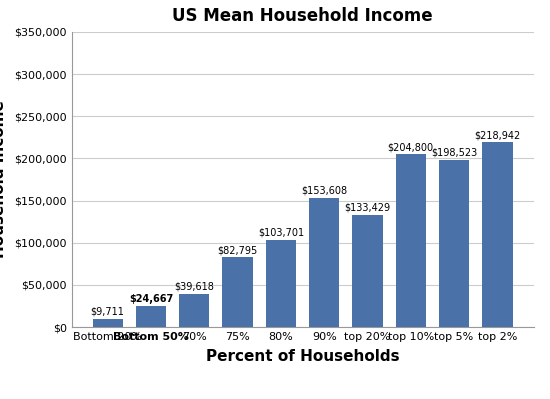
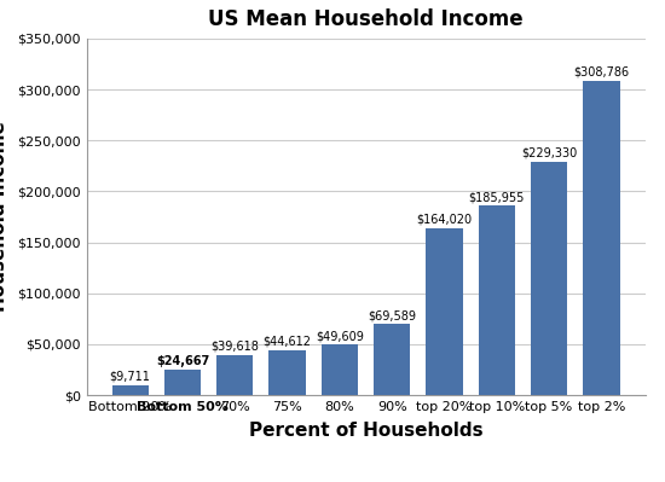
75%: $82,795 -> $44,612
80%: $103,701 -> $49,609
90%: $153,608 -> $69,589
top 20%: $133,429 -> $164,020
top 10%: $204,800 -> $185,955
top 5%: $198,523 -> $229,330
top 2%: $218,942 -> $308,786
